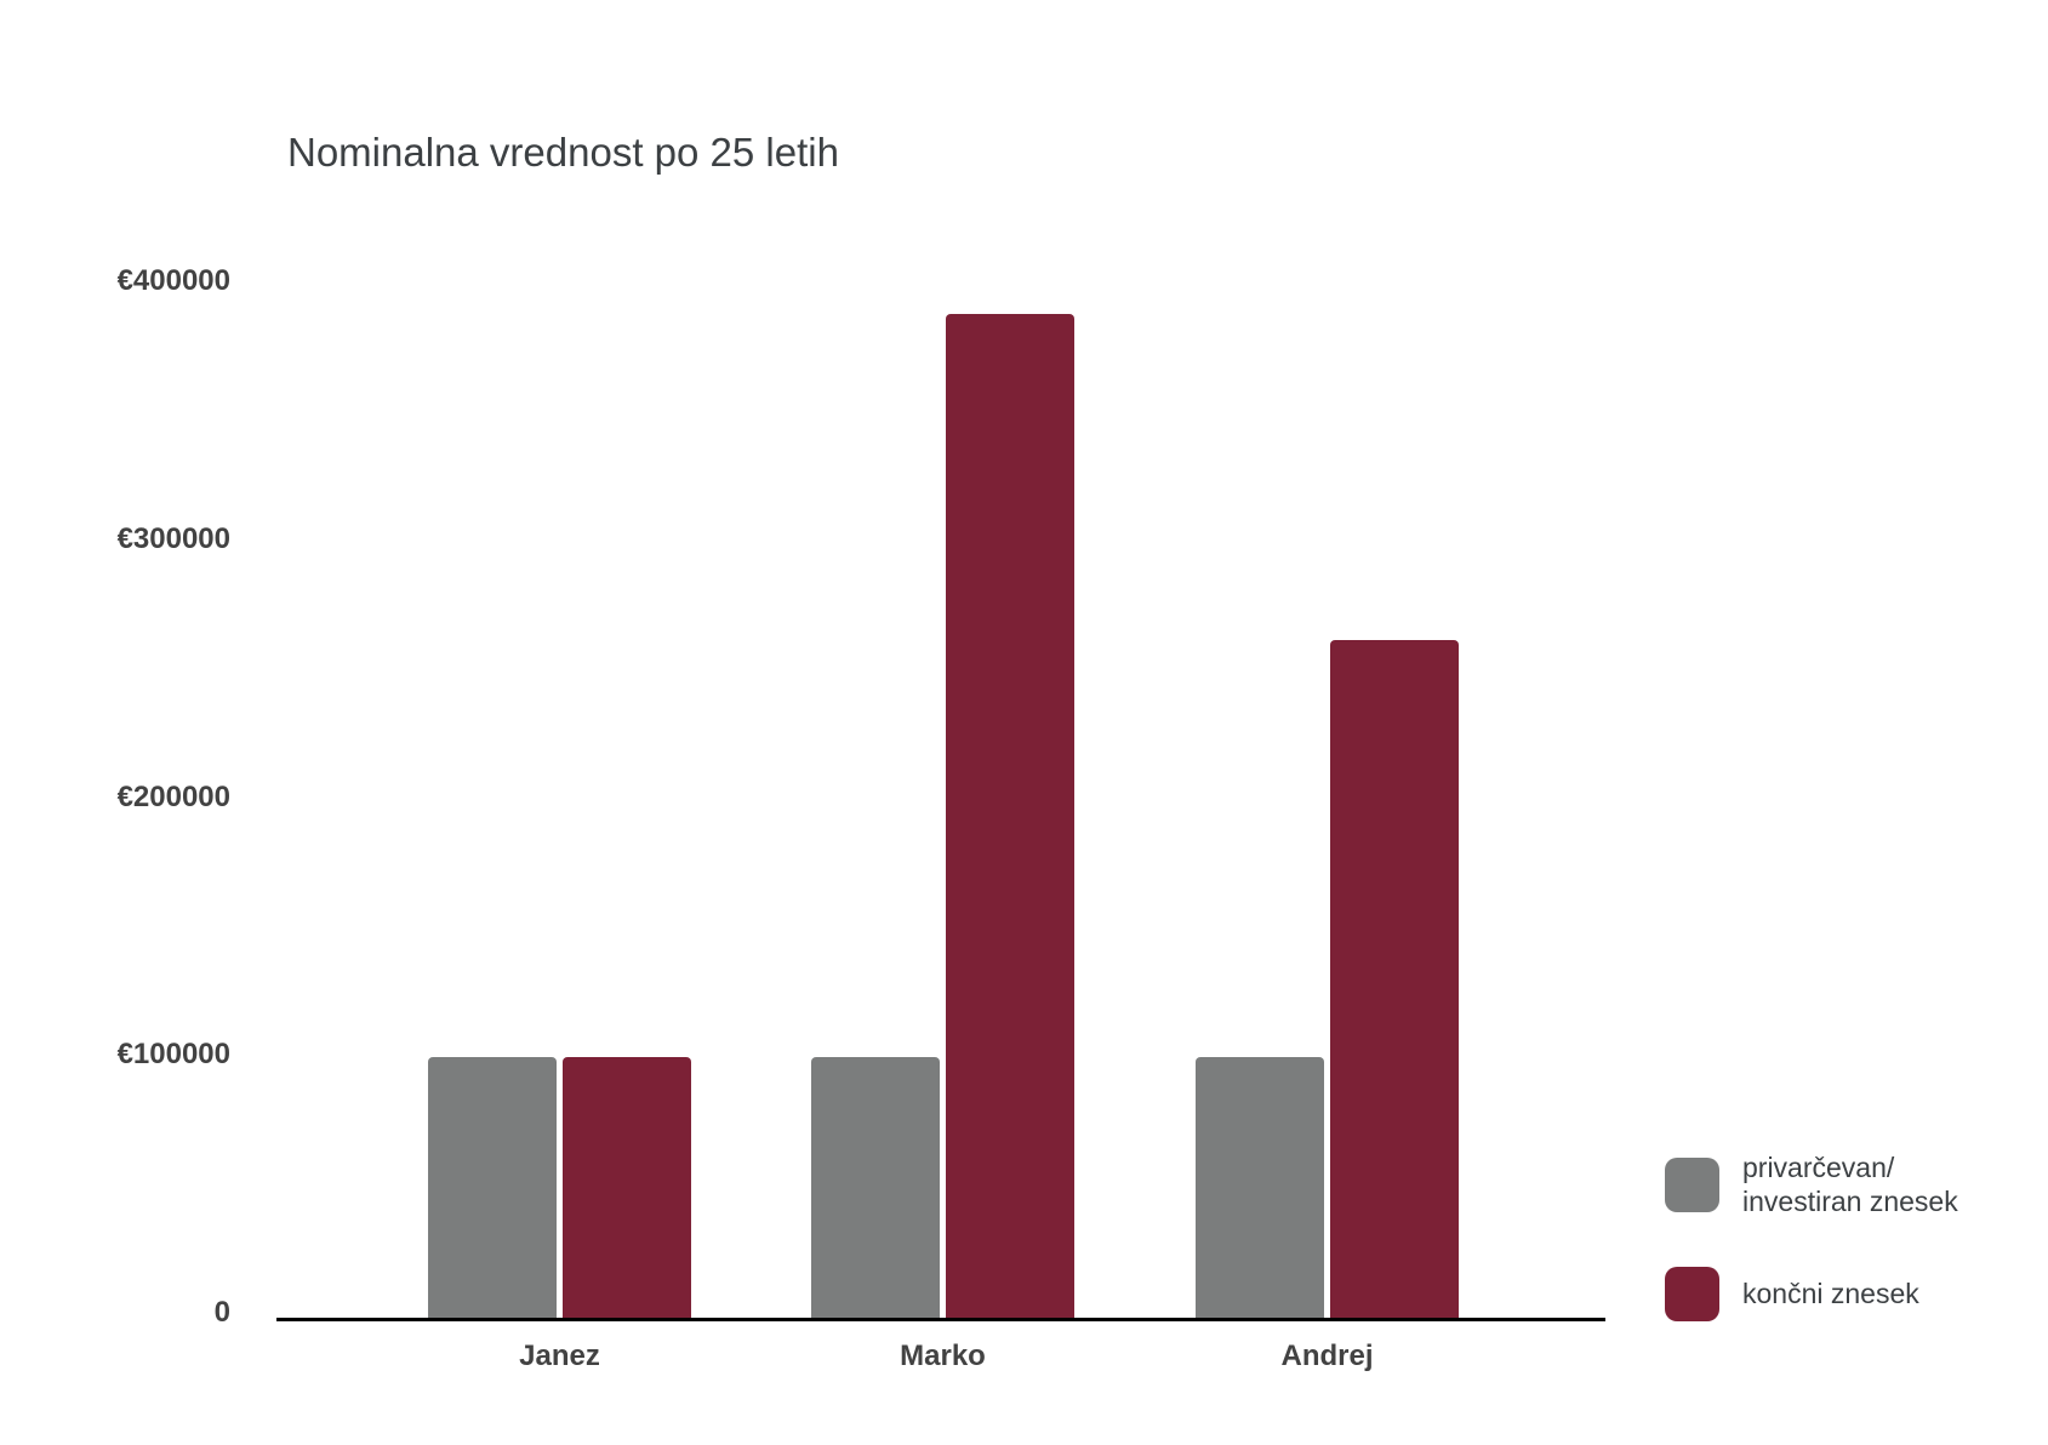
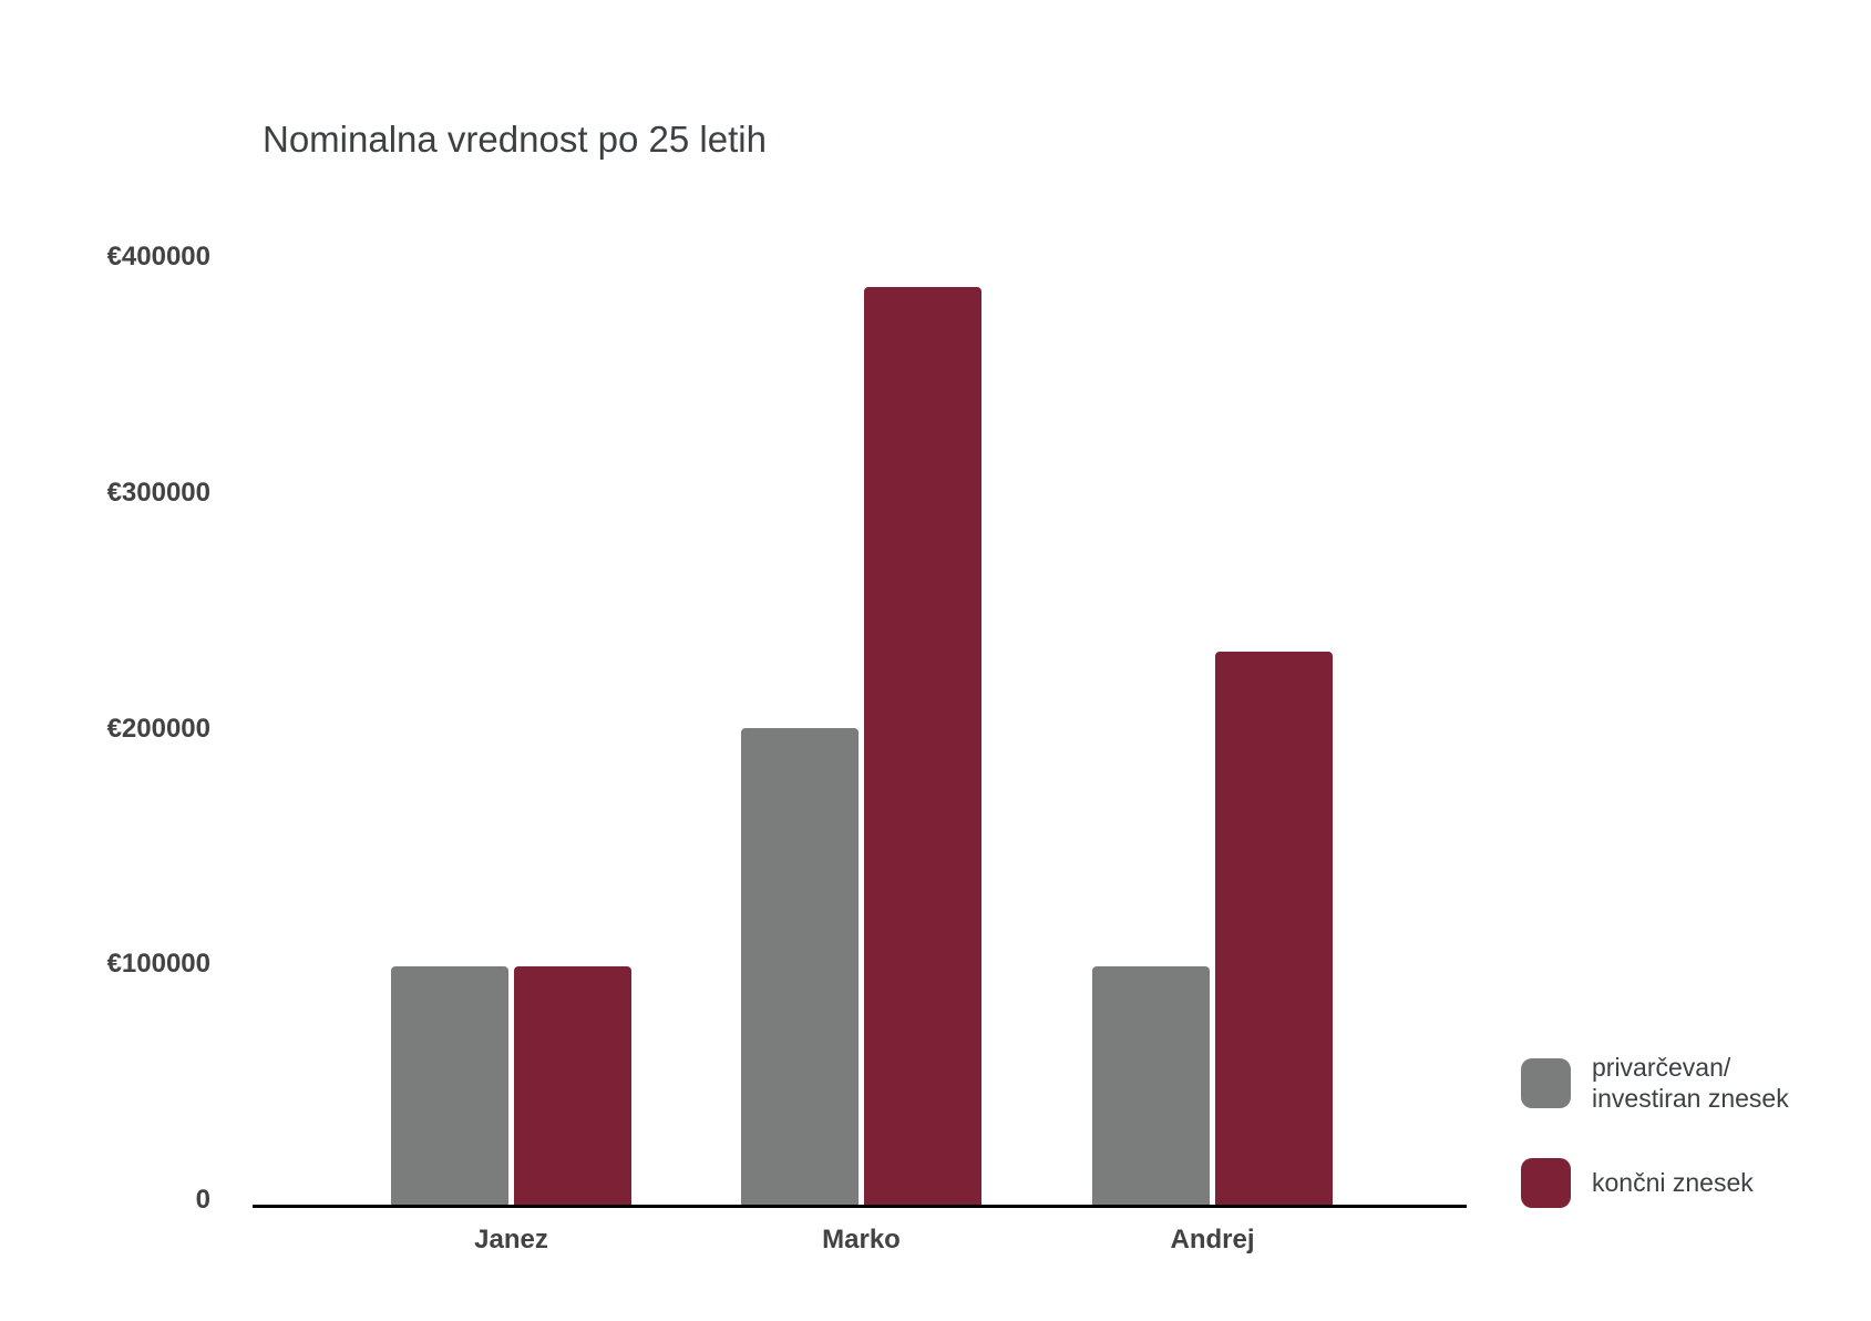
privarčevan/investiran znesek/Marko: €100000 -> €200000
končni znesek/Andrej: €260000 -> €232000
